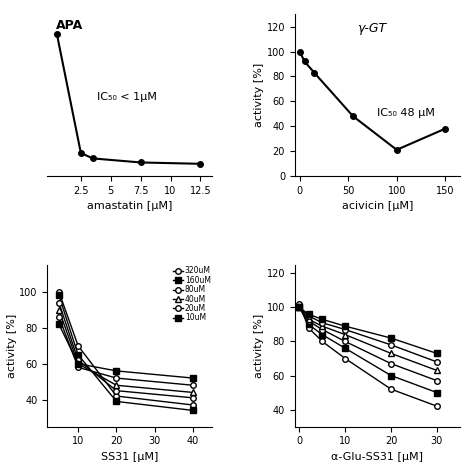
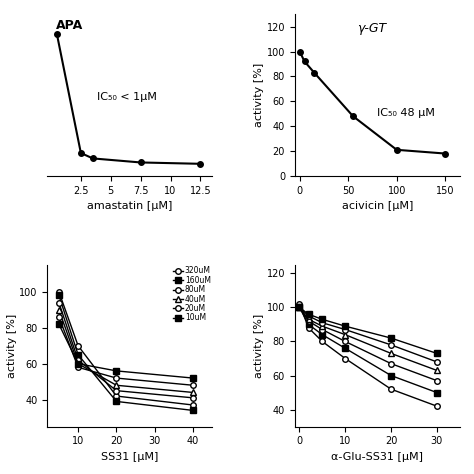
150: 38 -> 18
